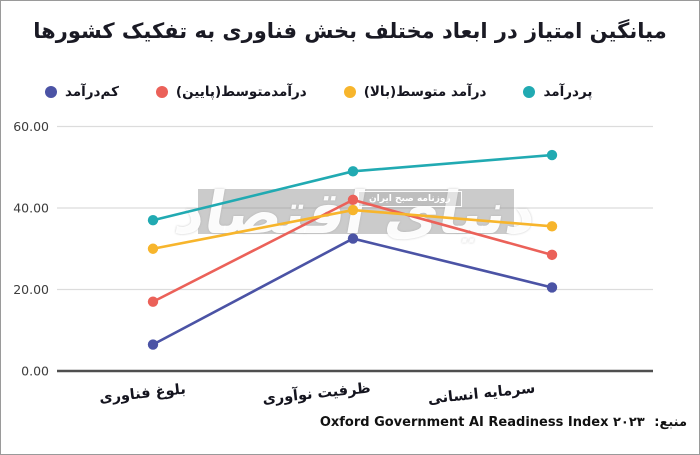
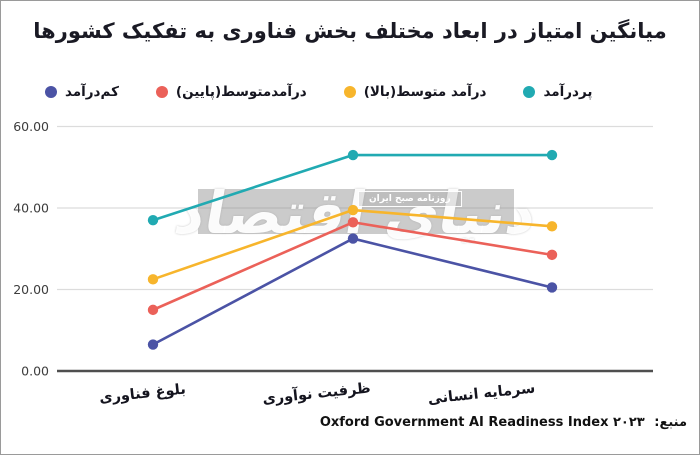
درآمدمتوسط(پایین)/بلوغ فناوری: 17 -> 15
درآمد متوسط(بالا)/بلوغ فناوری: 30 -> 22
درآمدمتوسط(پایین)/ظرفیت نوآوری: 42 -> 36
پردرآمد/ظرفیت نوآوری: 49 -> 53
